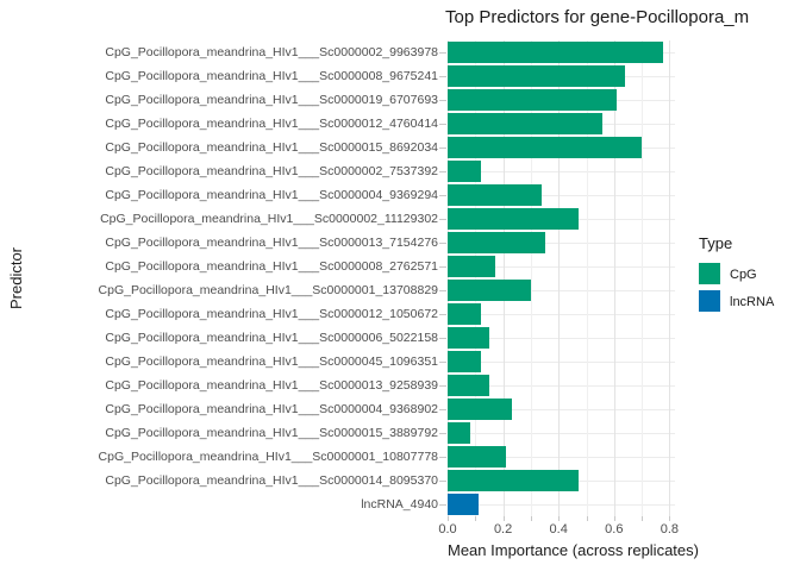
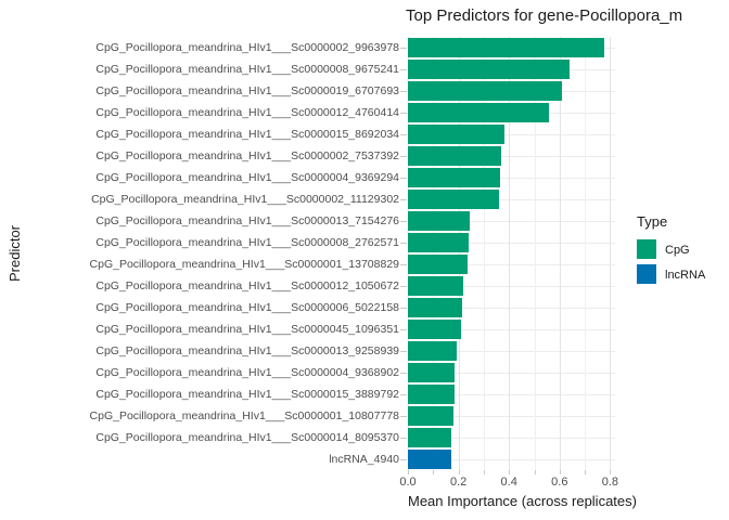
CpG_Pocillopora_meandrina_HIv1___Sc0000015_8692034: 0.70 -> 0.38
CpG_Pocillopora_meandrina_HIv1___Sc0000002_7537392: 0.12 -> 0.37
CpG_Pocillopora_meandrina_HIv1___Sc0000004_9369294: 0.34 -> 0.36
CpG_Pocillopora_meandrina_HIv1___Sc0000002_11129302: 0.47 -> 0.36
CpG_Pocillopora_meandrina_HIv1___Sc0000013_7154276: 0.35 -> 0.24
CpG_Pocillopora_meandrina_HIv1___Sc0000008_2762571: 0.17 -> 0.24
CpG_Pocillopora_meandrina_HIv1___Sc0000001_13708829: 0.30 -> 0.23
CpG_Pocillopora_meandrina_HIv1___Sc0000012_1050672: 0.12 -> 0.22
CpG_Pocillopora_meandrina_HIv1___Sc0000006_5022158: 0.15 -> 0.21
CpG_Pocillopora_meandrina_HIv1___Sc0000045_1096351: 0.12 -> 0.21
CpG_Pocillopora_meandrina_HIv1___Sc0000013_9258939: 0.15 -> 0.20
CpG_Pocillopora_meandrina_HIv1___Sc0000004_9368902: 0.23 -> 0.18
CpG_Pocillopora_meandrina_HIv1___Sc0000015_3889792: 0.08 -> 0.18
CpG_Pocillopora_meandrina_HIv1___Sc0000001_10807778: 0.21 -> 0.18
CpG_Pocillopora_meandrina_HIv1___Sc0000014_8095370: 0.47 -> 0.17
lncRNA_4940: 0.11 -> 0.17
